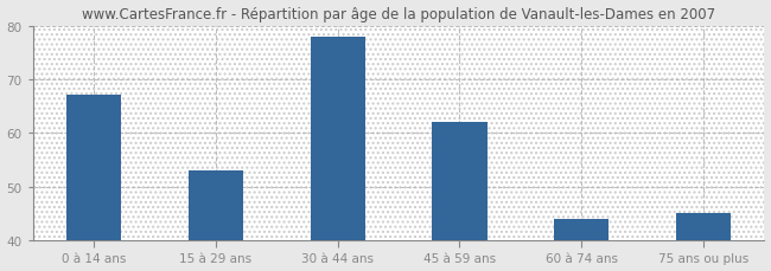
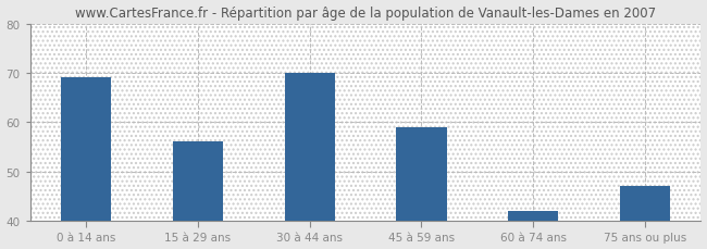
0 à 14 ans: 67 -> 69
15 à 29 ans: 53 -> 56
30 à 44 ans: 78 -> 70
45 à 59 ans: 62 -> 59
60 à 74 ans: 44 -> 42
75 ans ou plus: 45 -> 47
